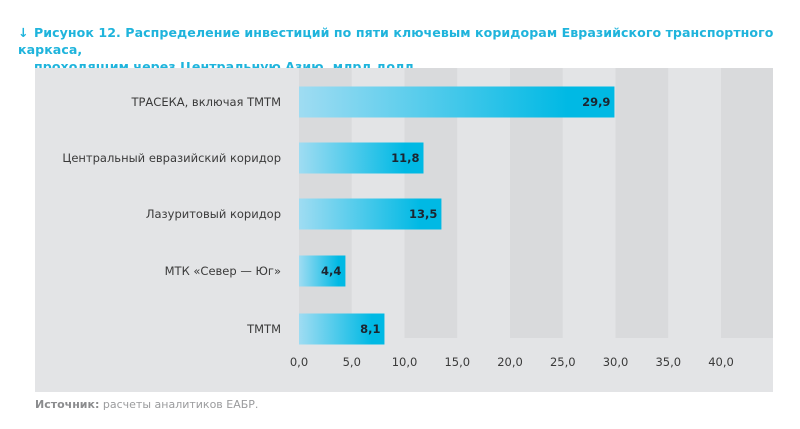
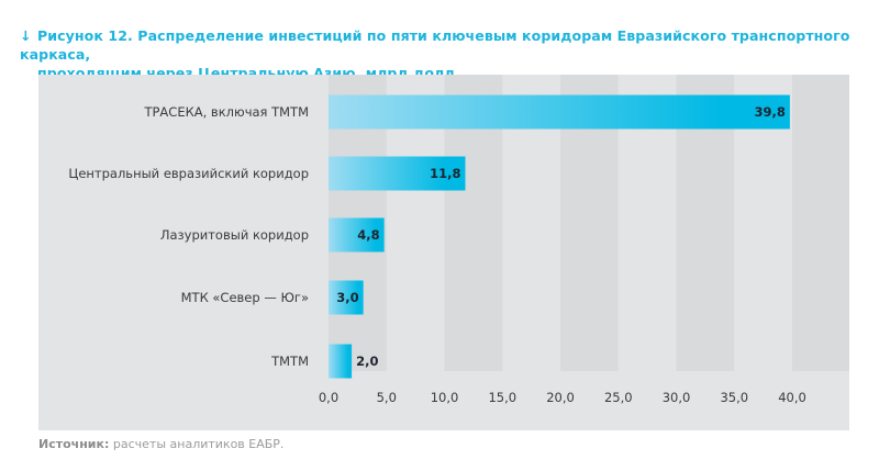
ТРАСЕКА, включая ТМТМ: 29,9 -> 39,8
Лазуритовый коридор: 13,5 -> 4,8
МТК «Север — Юг»: 4,4 -> 3,0
ТМТМ: 8,1 -> 2,0
